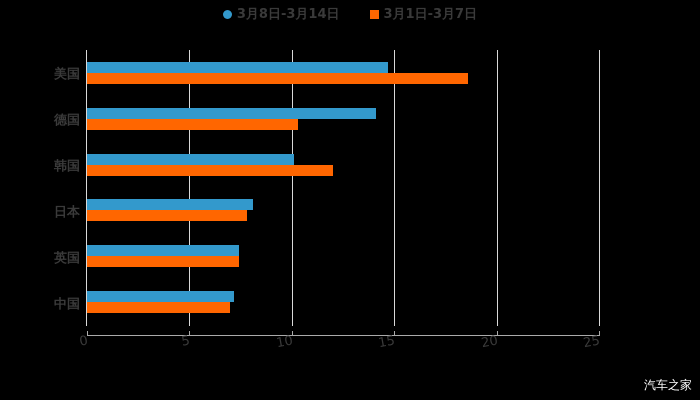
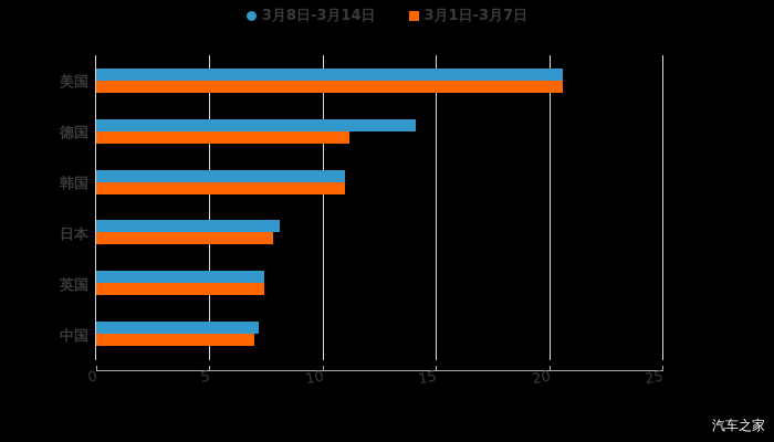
3月8日-3月14日/美国: 14.7 -> 20.6
3月1日-3月7日/美国: 18.6 -> 20.6
3月1日-3月7日/德国: 10.3 -> 11.2
3月8日-3月14日/韩国: 10.1 -> 11.0
3月1日-3月7日/韩国: 12.0 -> 11.0
